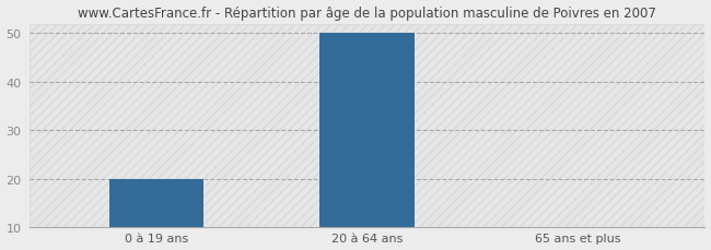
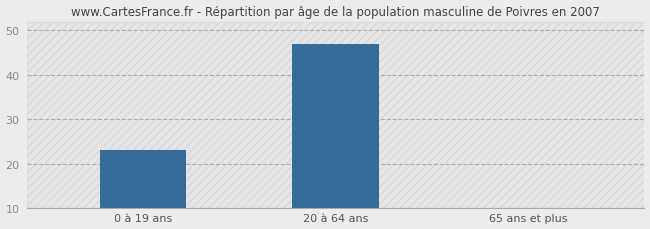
0 à 19 ans: 20.0 -> 23.0
20 à 64 ans: 50.0 -> 47.0
